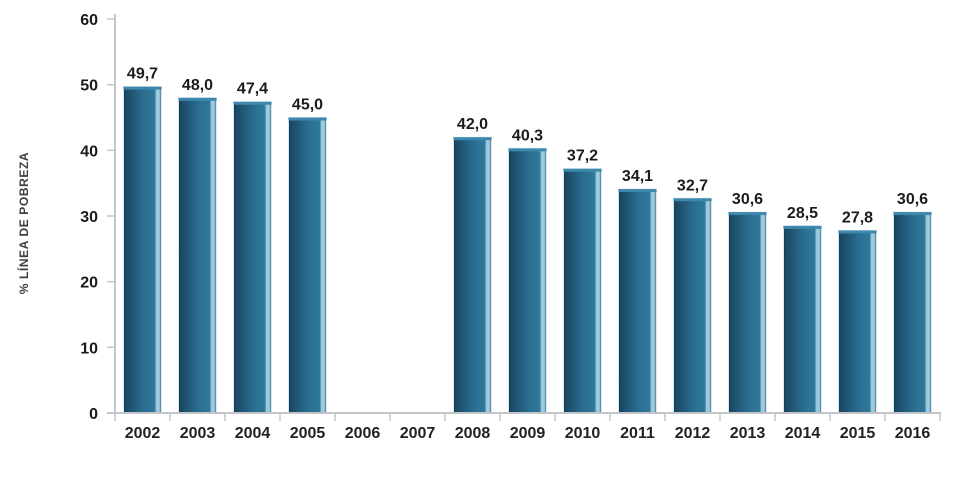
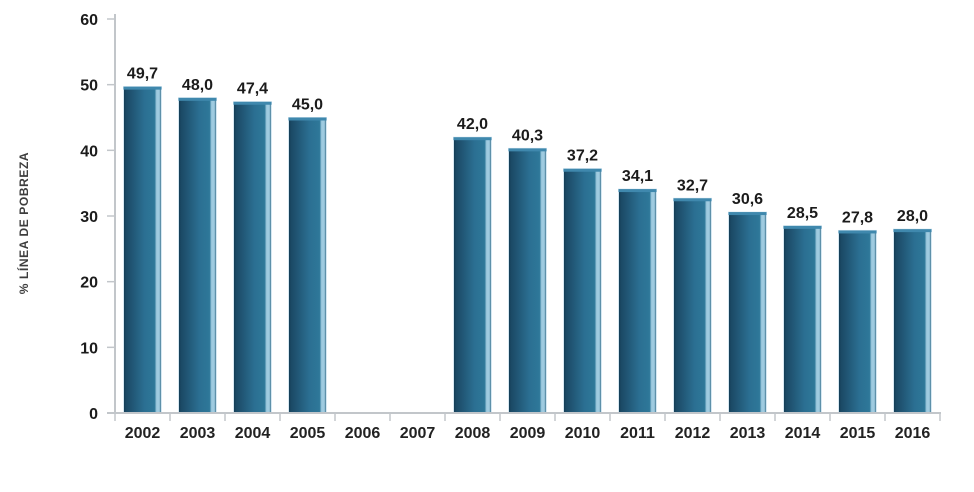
2016: 30,6 -> 28,0
